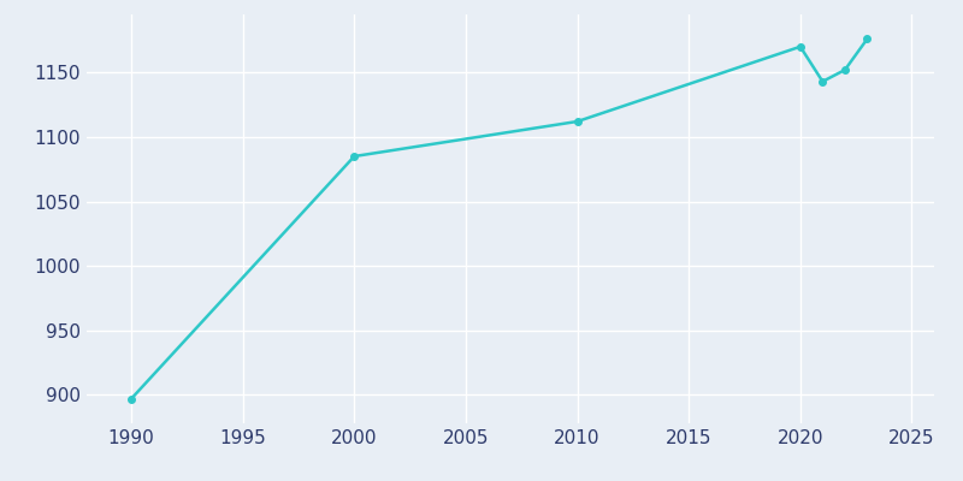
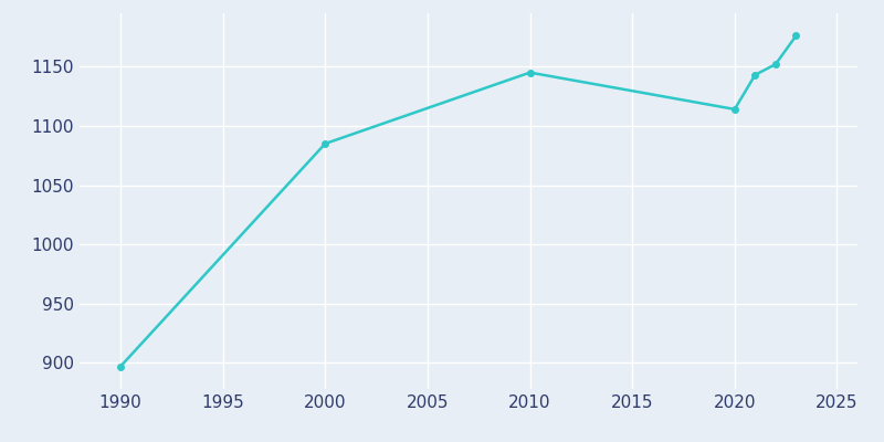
2010: 1112 -> 1145
2020: 1170 -> 1114
